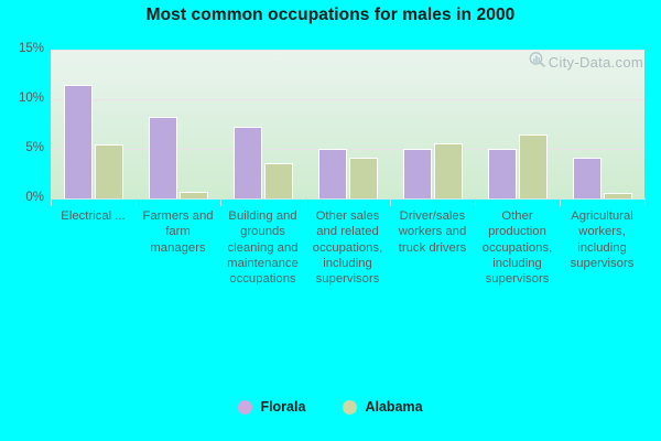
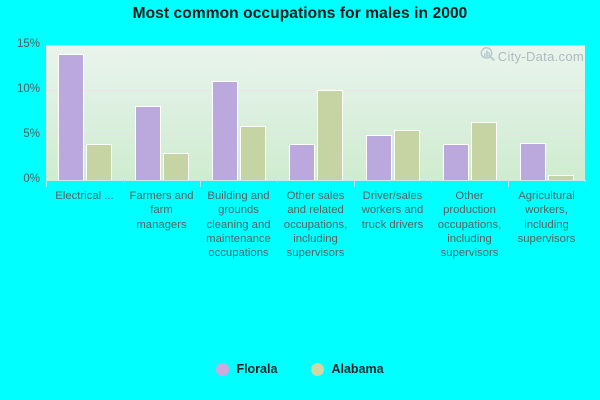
Florala/Electrical ...: 11% -> 14%
Alabama/Electrical ...: 6% -> 4%
Alabama/Farmers and farm managers: 1% -> 3%
Florala/Building and grounds cleaning and maintenance occupations: 7% -> 11%
Alabama/Building and grounds cleaning and maintenance occupations: 4% -> 6%
Florala/Other sales and related occupations, including supervisors: 5% -> 4%
Alabama/Other sales and related occupations, including supervisors: 4% -> 10%
Florala/Other production occupations, including supervisors: 5% -> 4%
